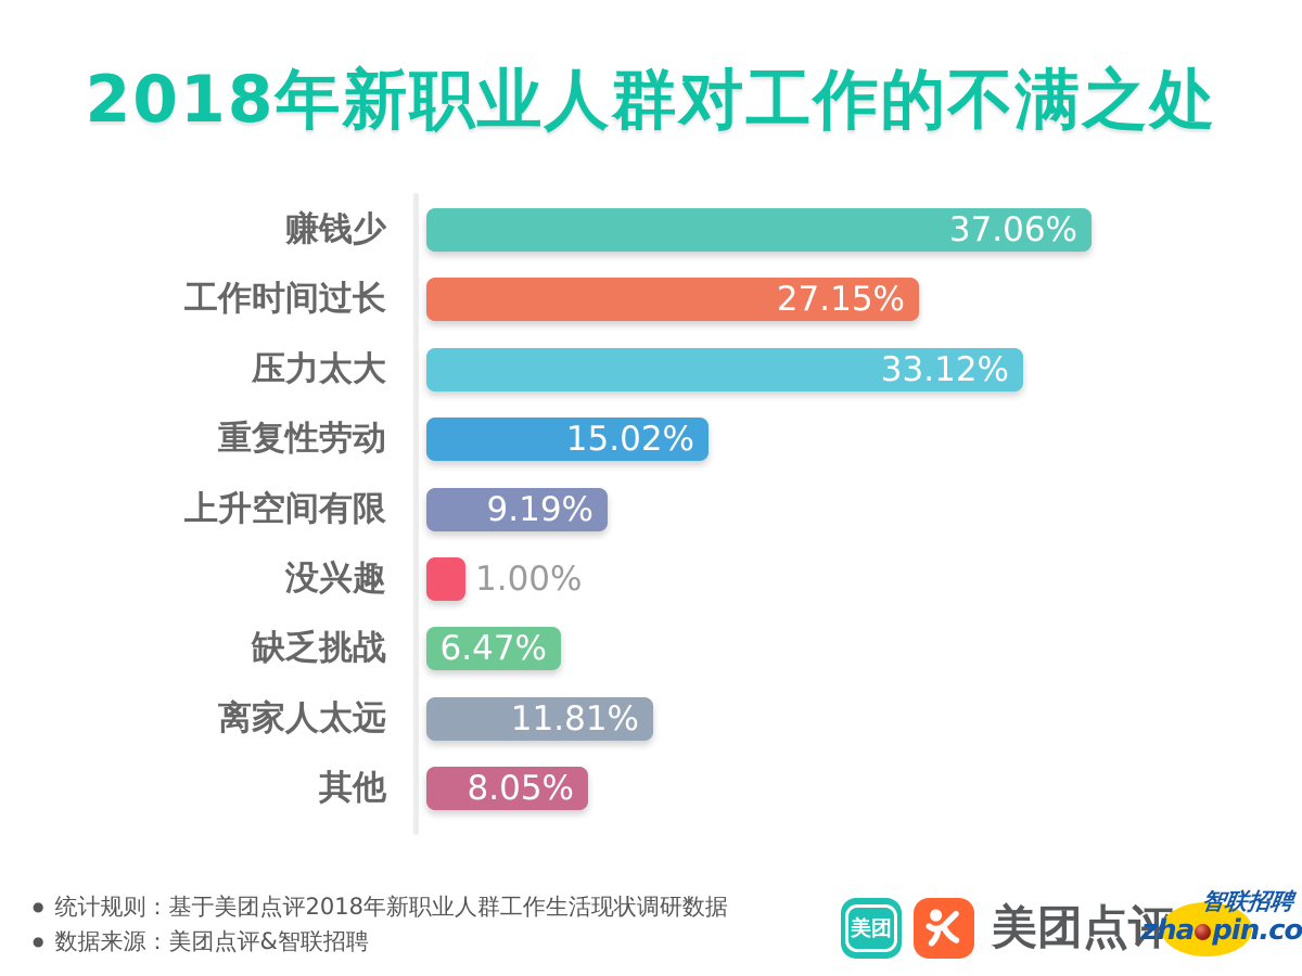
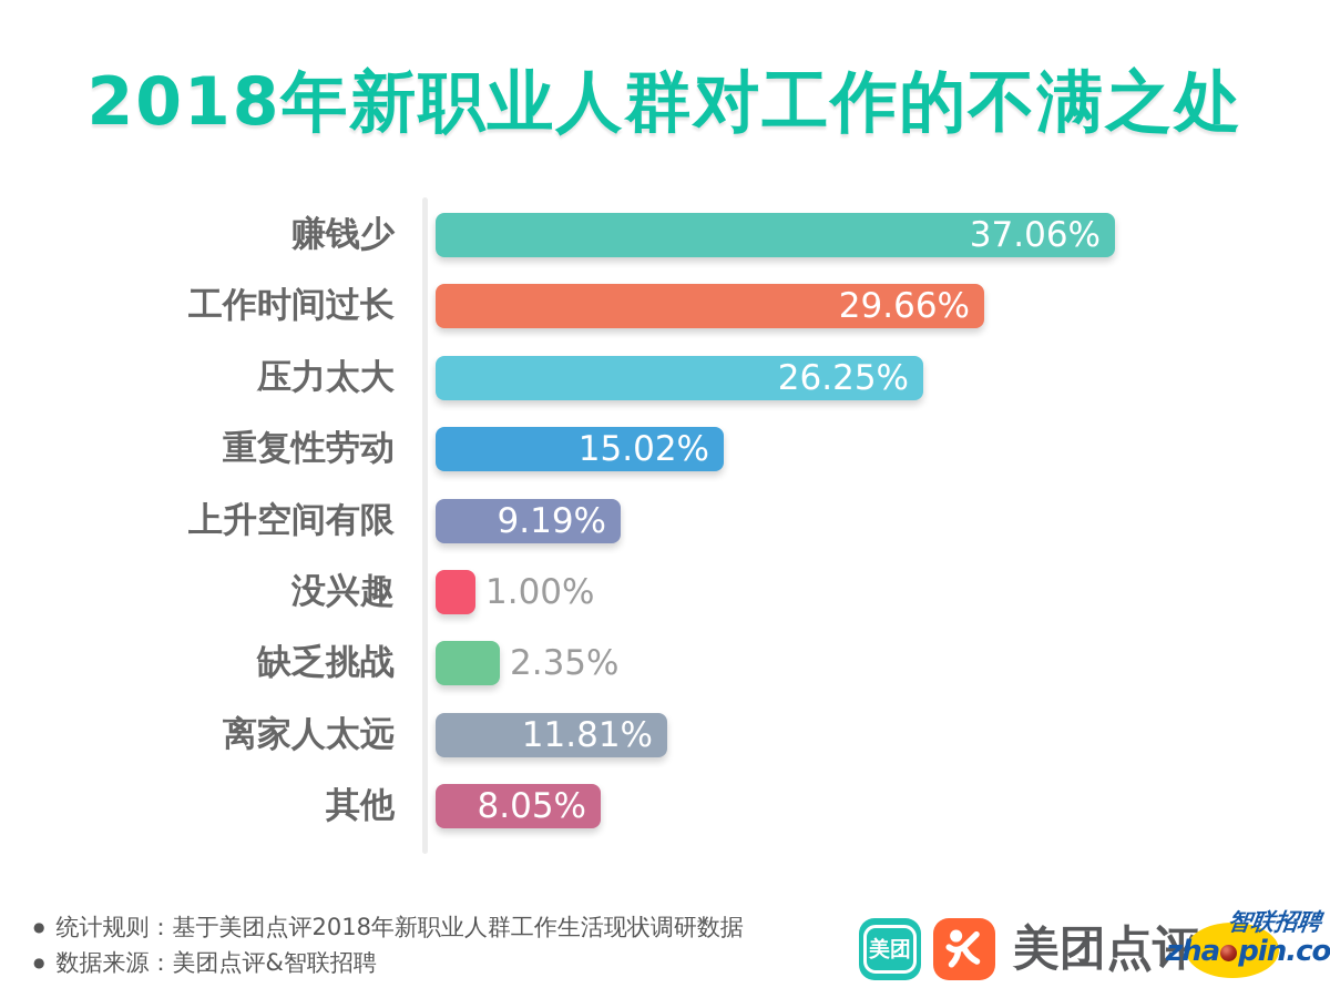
工作时间过长: 27.15% -> 29.66%
压力太大: 33.12% -> 26.25%
缺乏挑战: 6.47% -> 2.35%
